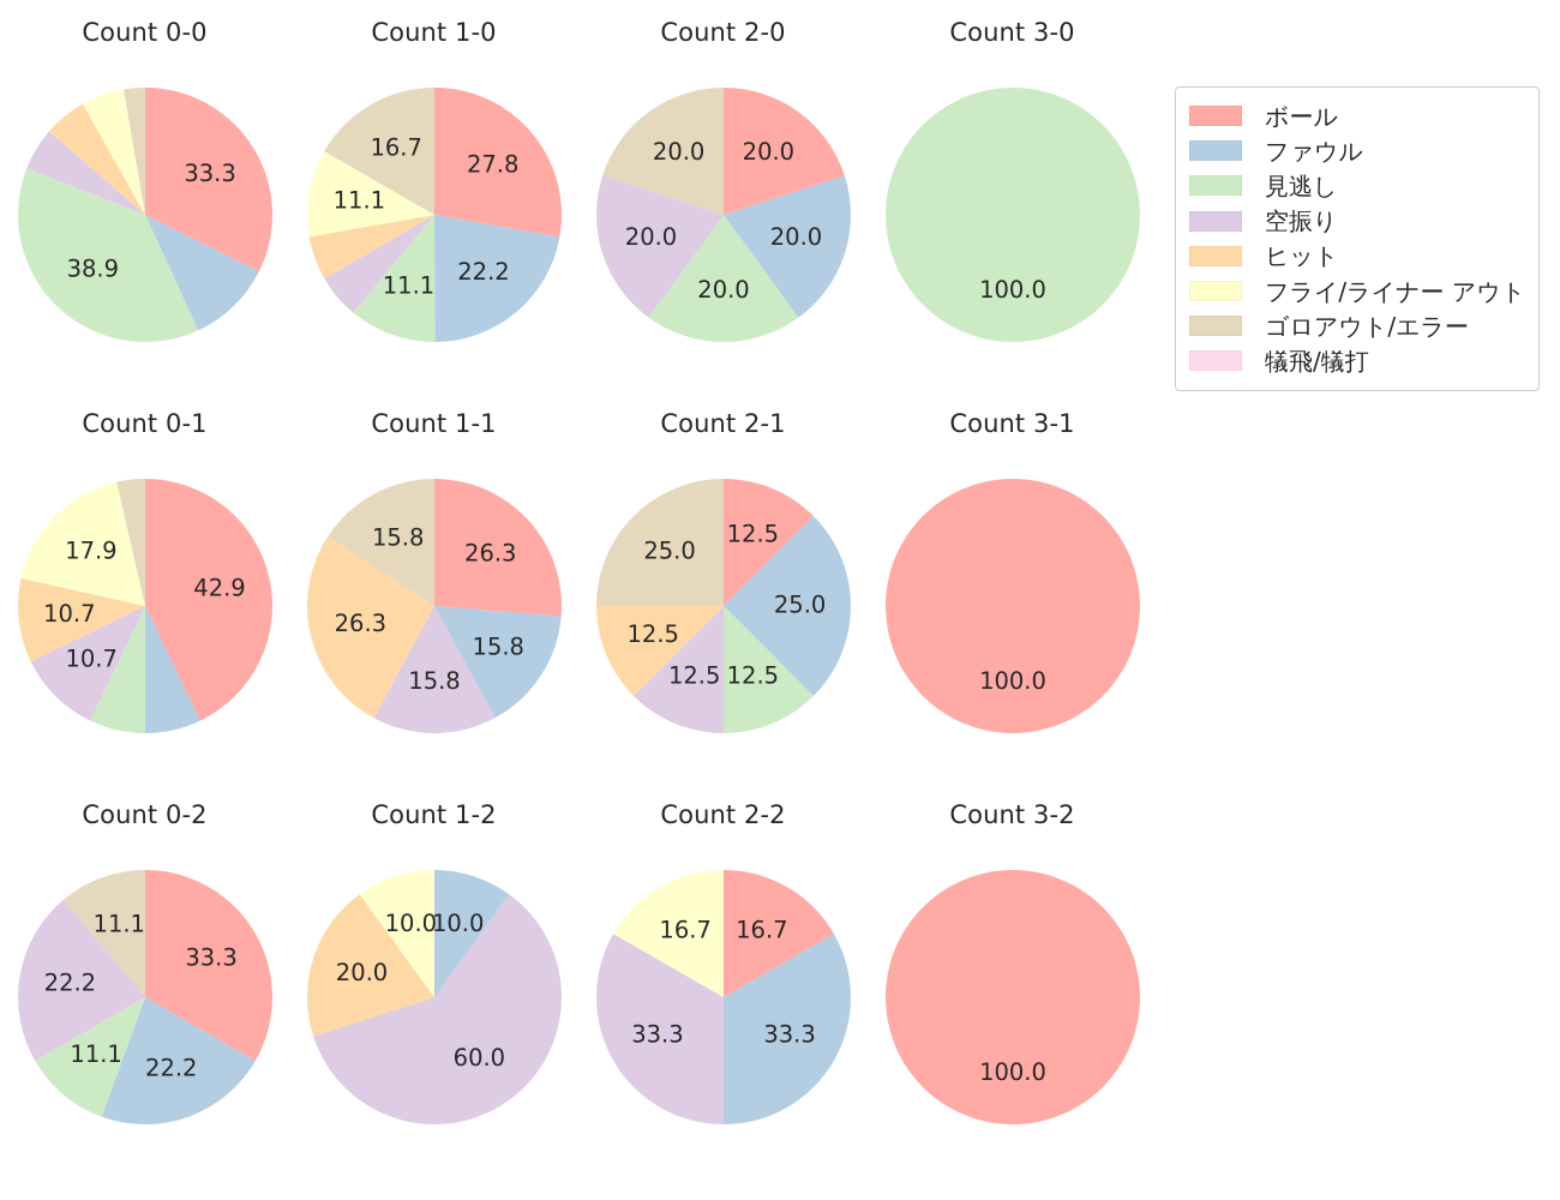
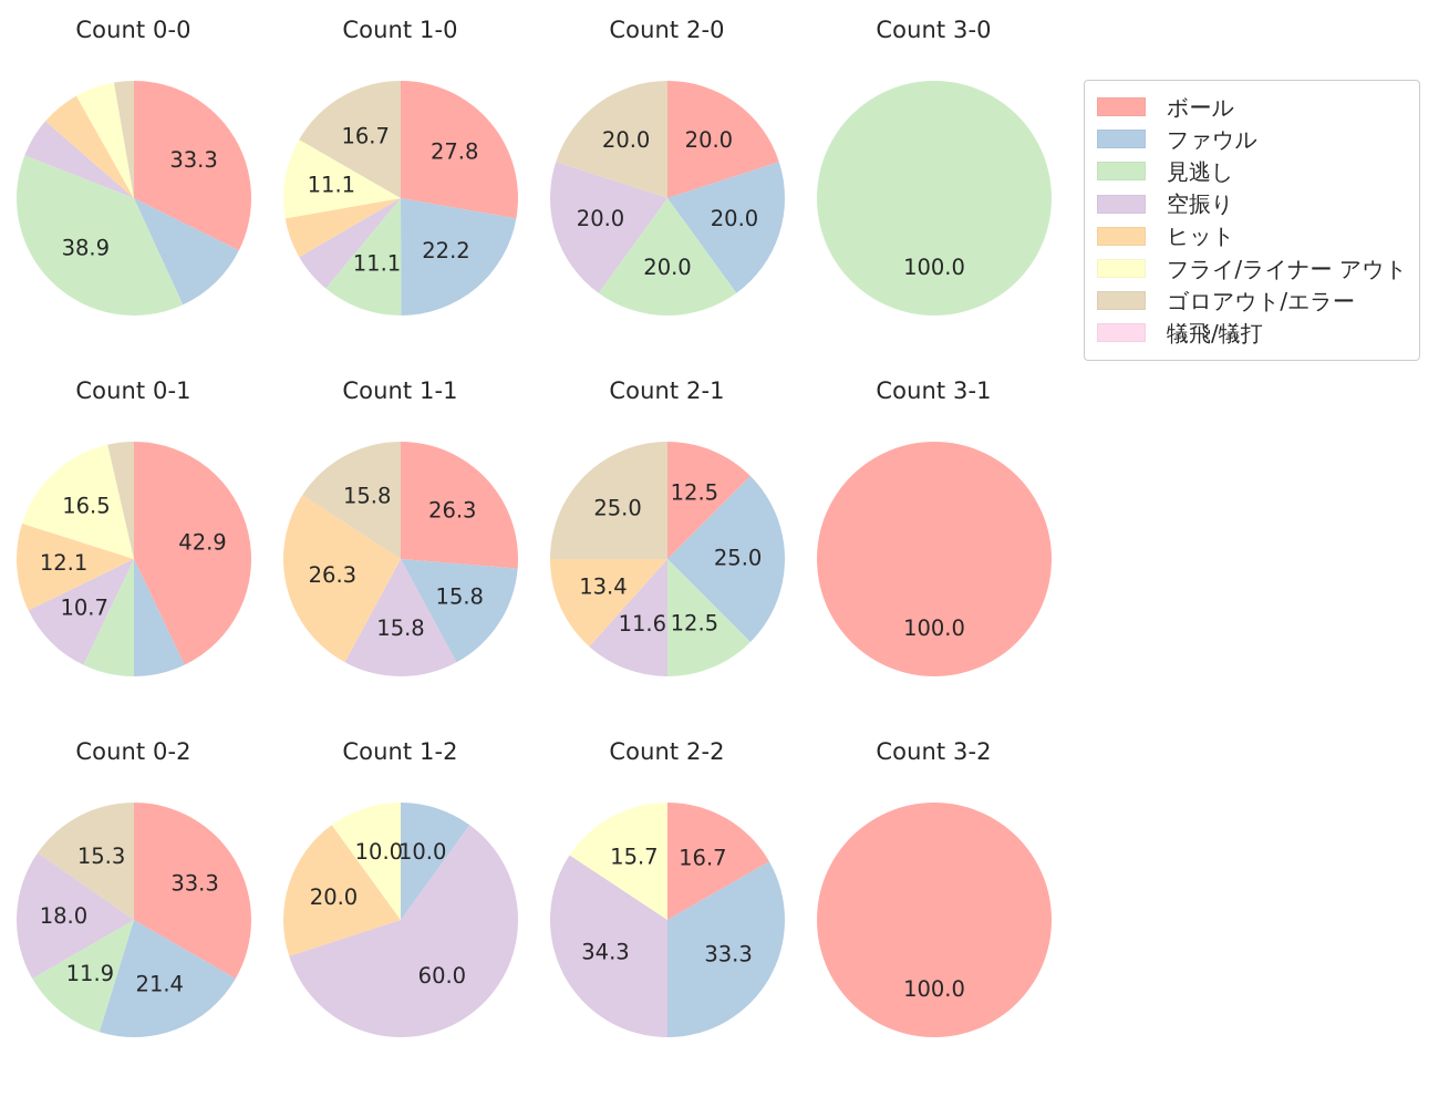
Count 0-1/ヒット: 10.7 -> 12.1
Count 0-1/フライ/ライナー アウト: 17.9 -> 16.5
Count 2-1/空振り: 12.5 -> 11.6
Count 2-1/ヒット: 12.5 -> 13.4
Count 0-2/ファウル: 22.2 -> 21.4
Count 0-2/見逃し: 11.1 -> 11.9
Count 0-2/空振り: 22.2 -> 18.0
Count 0-2/ゴロアウト/エラー: 11.1 -> 15.3
Count 2-2/空振り: 33.3 -> 34.3
Count 2-2/フライ/ライナー アウト: 16.7 -> 15.7
